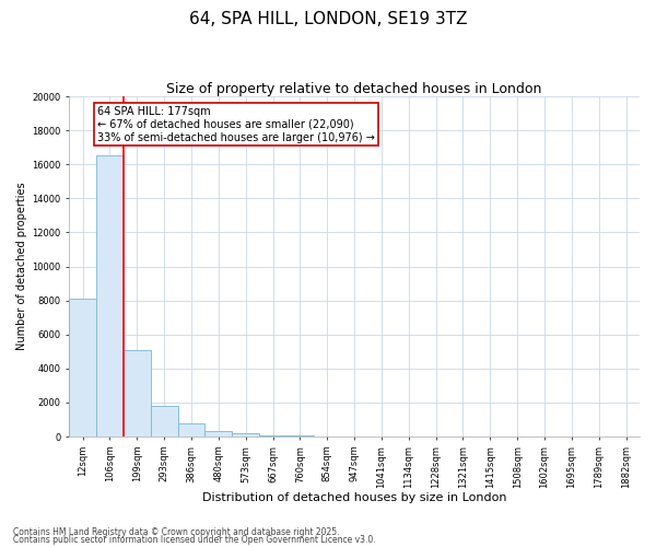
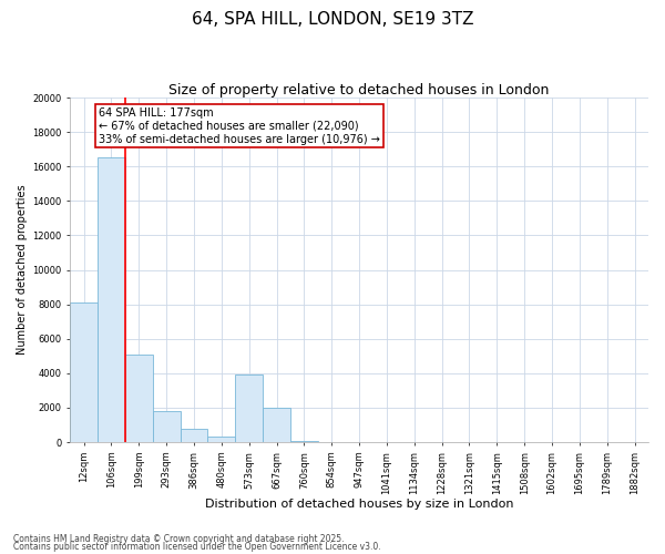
573sqm: 200 -> 3900
667sqm: 100 -> 2000
